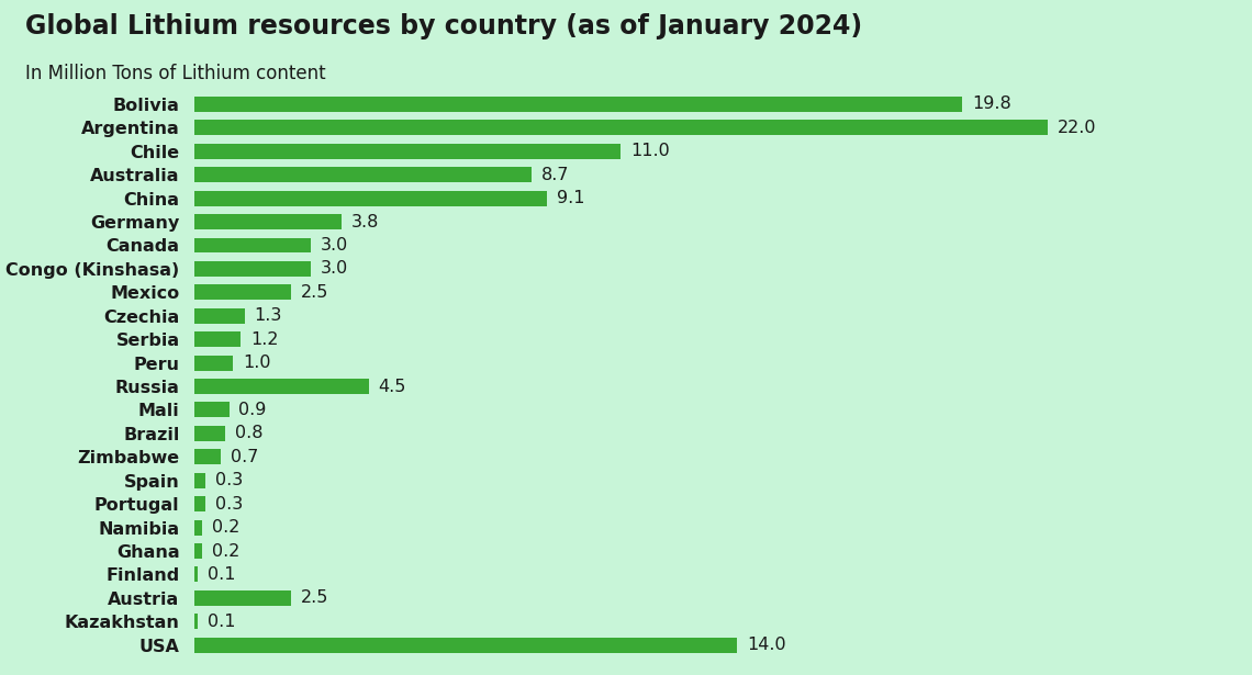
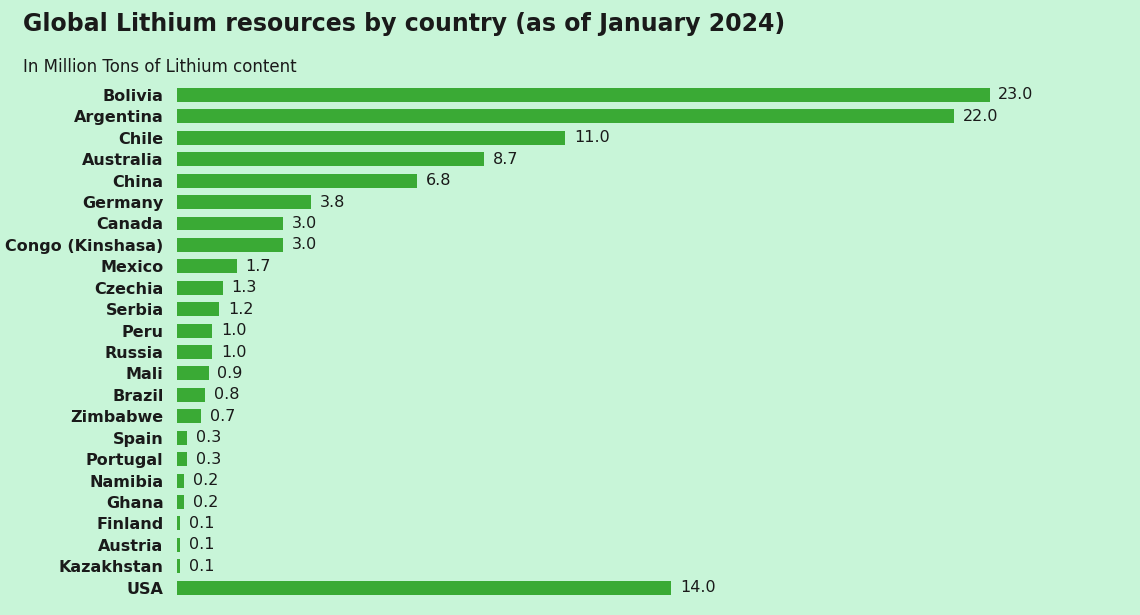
Bolivia: 19.8 -> 23.0
China: 9.1 -> 6.8
Mexico: 2.5 -> 1.7
Russia: 4.5 -> 1.0
Austria: 2.5 -> 0.1
